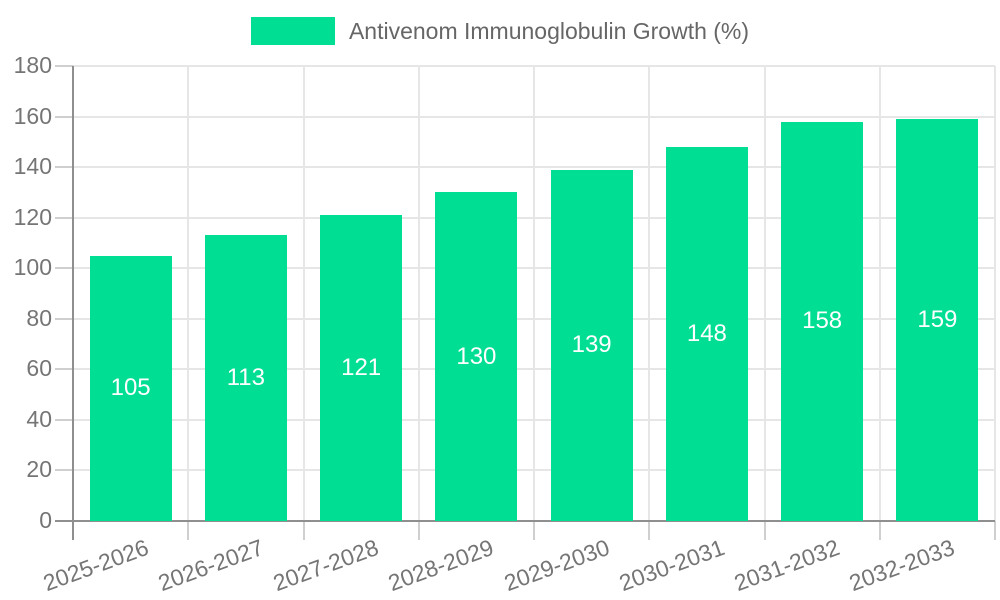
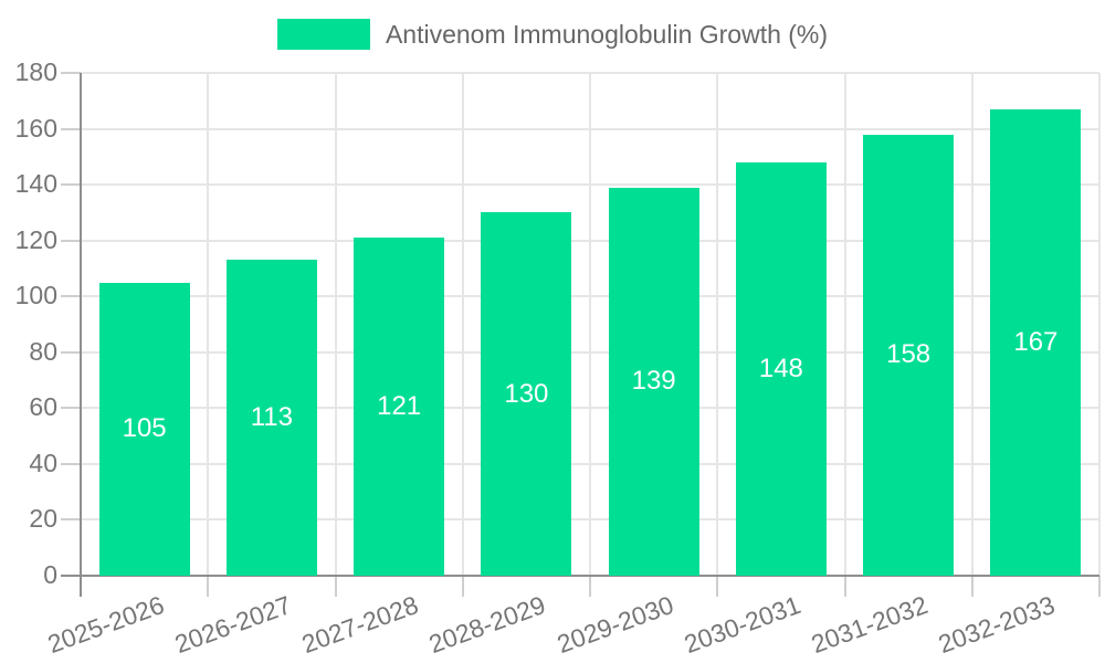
2032-2033: 159 -> 167
